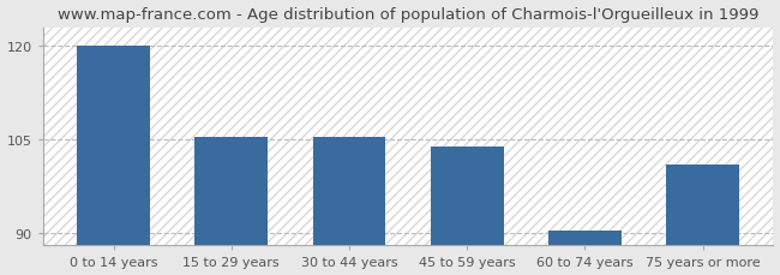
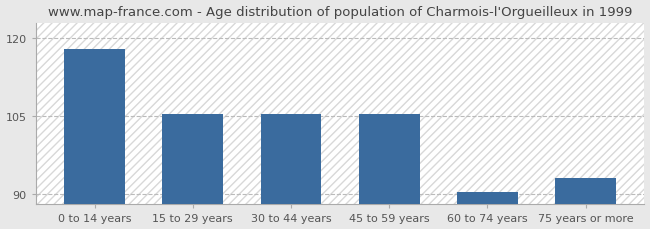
0 to 14 years: 120.0 -> 118.0
45 to 59 years: 103.8 -> 105.5
75 years or more: 101.0 -> 93.0
